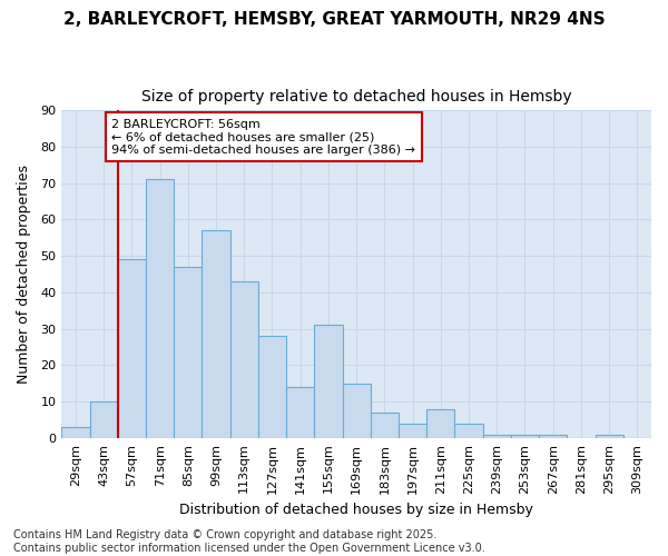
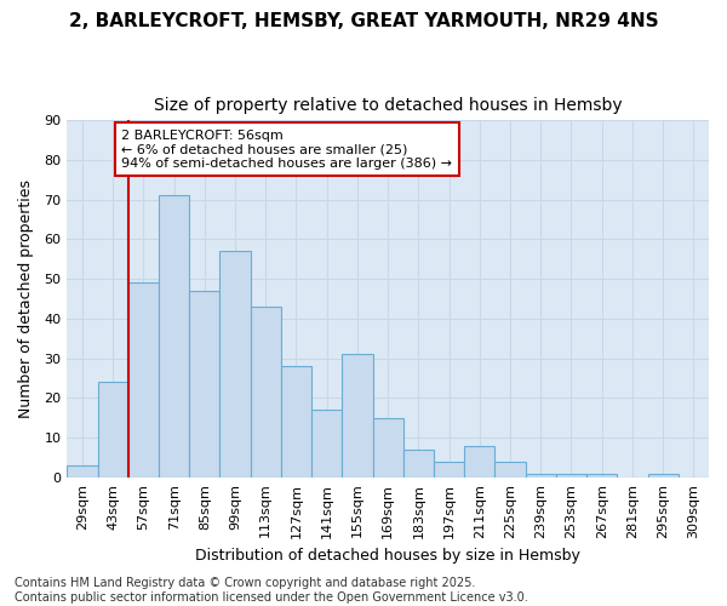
43sqm: 10 -> 24
141sqm: 14 -> 17
